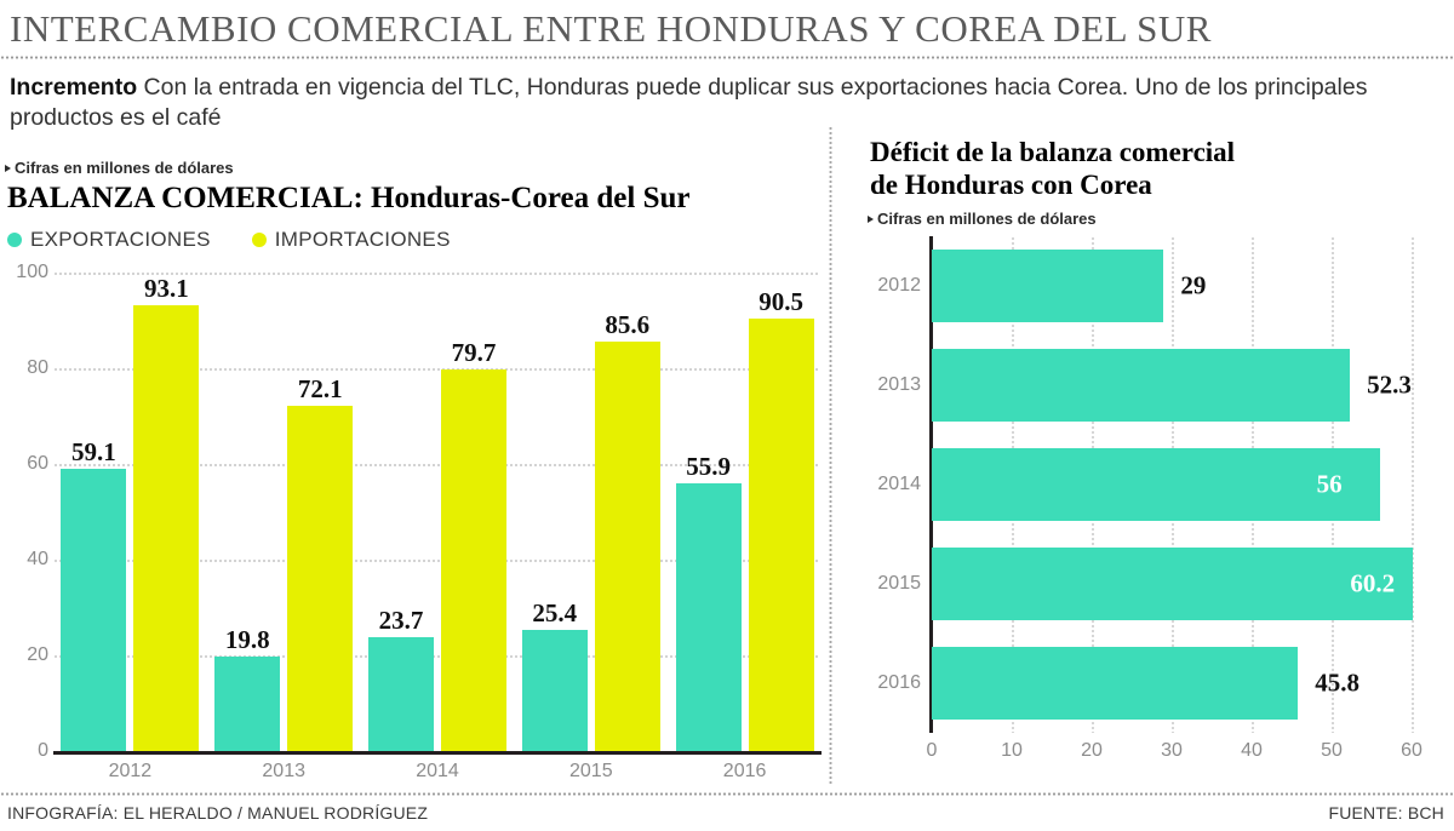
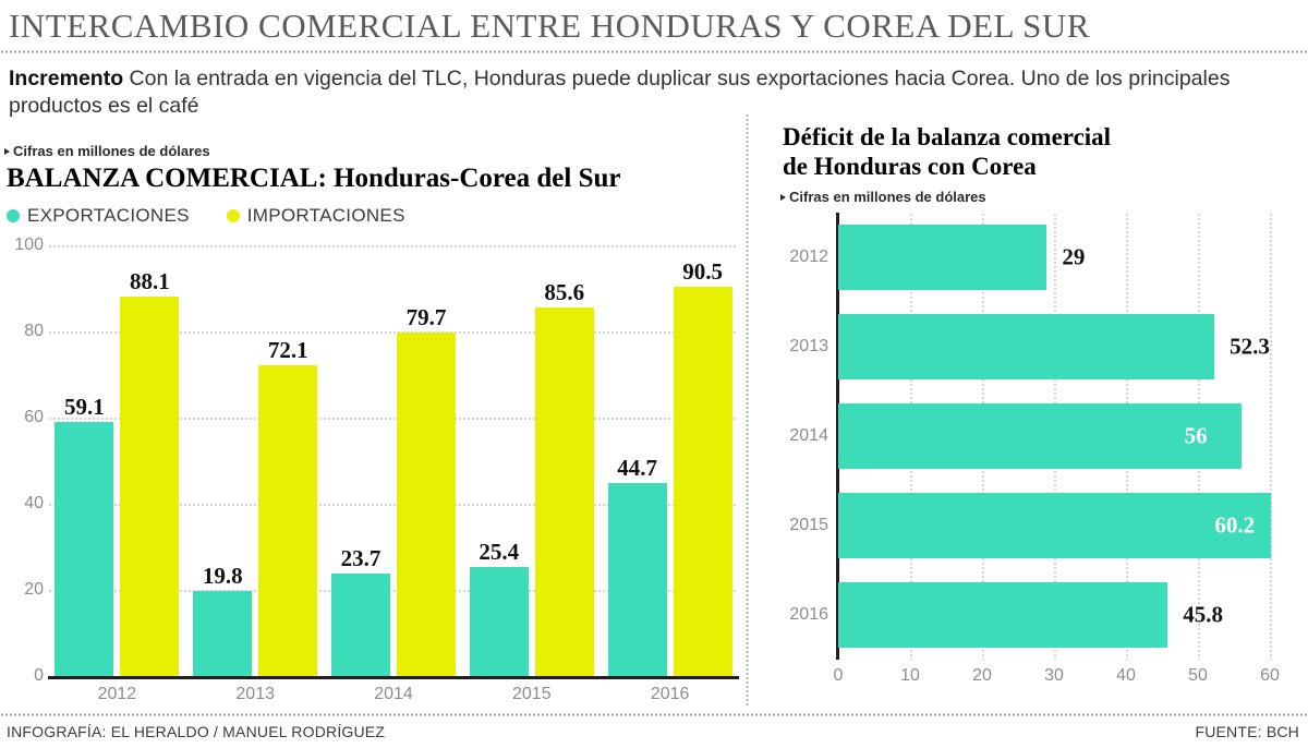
BALANZA COMERCIAL: Honduras-Corea del Sur/IMPORTACIONES/2012: 93.1 -> 88.1
BALANZA COMERCIAL: Honduras-Corea del Sur/EXPORTACIONES/2016: 55.9 -> 44.7
